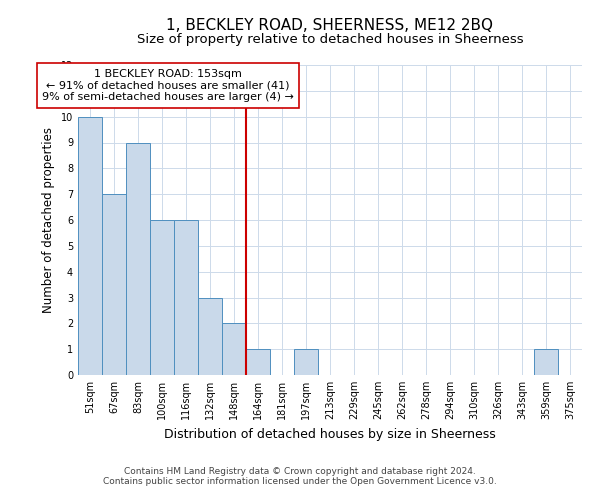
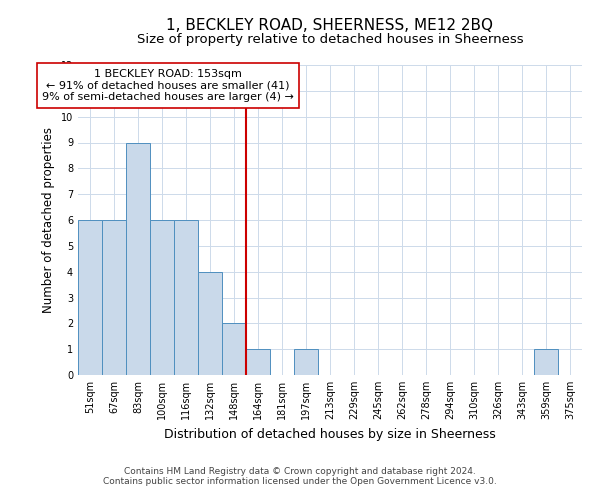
51sqm: 10 -> 6
67sqm: 7 -> 6
132sqm: 3 -> 4
